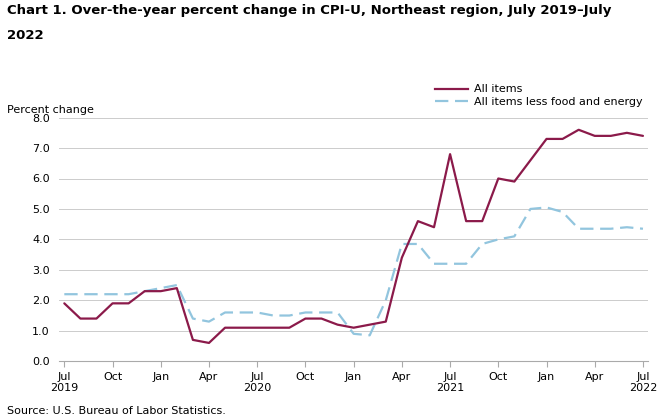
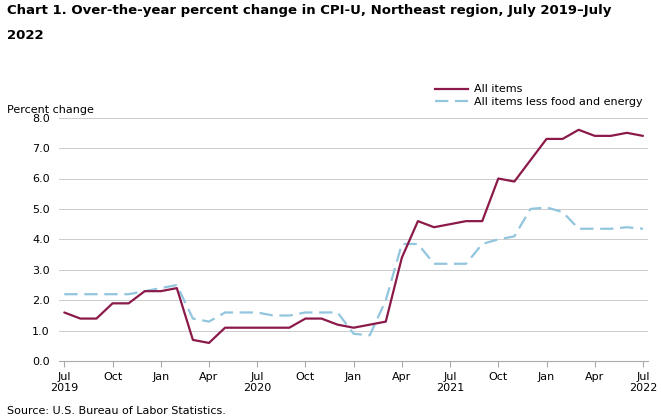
All items/Jul 2019: 1.9 -> 1.6
All items/Jul 2021: 6.8 -> 4.5
